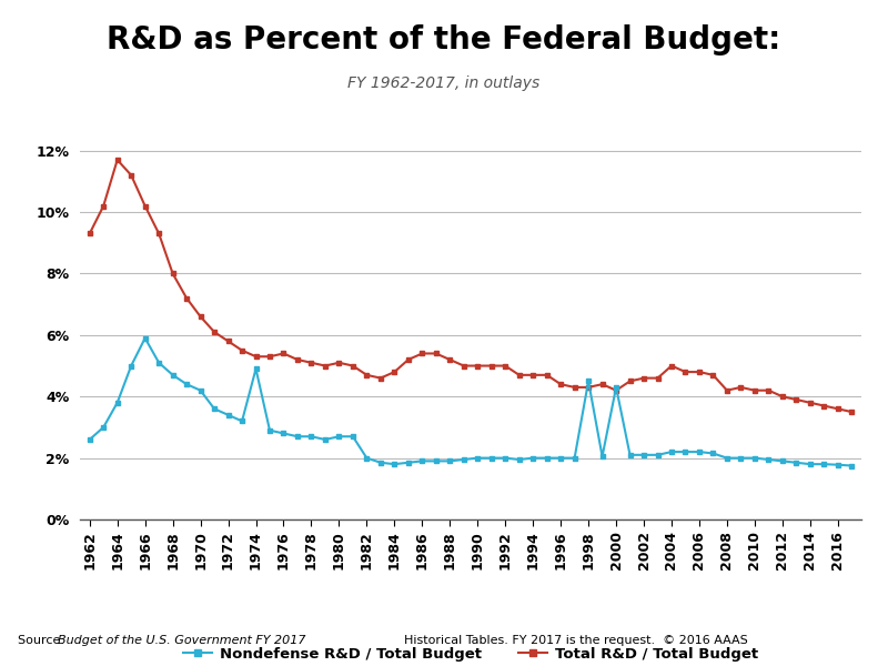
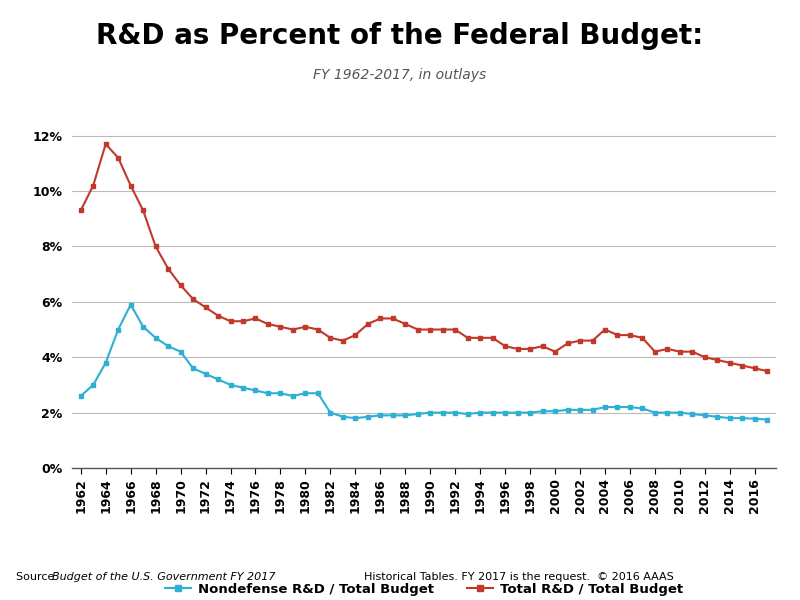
Nondefense R&D / Total Budget/1974: 4.90% -> 3.00%
Nondefense R&D / Total Budget/1998: 4.50% -> 2.00%
Nondefense R&D / Total Budget/2000: 4.30% -> 2.05%
